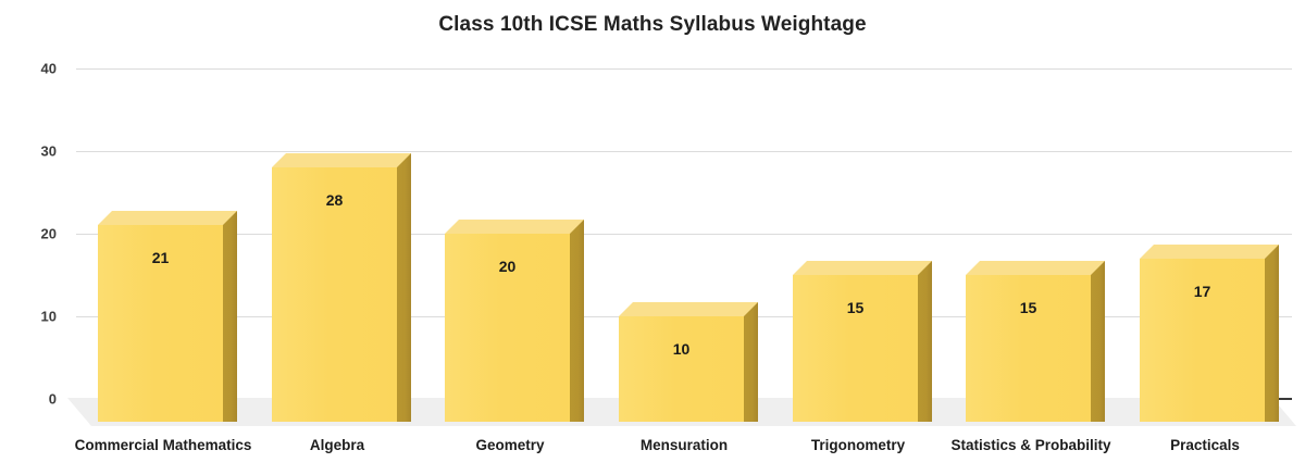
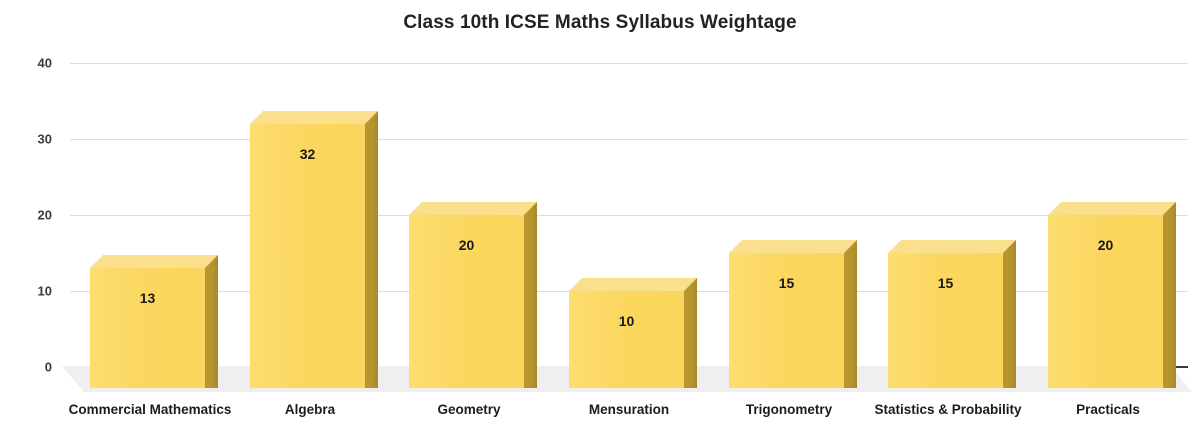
Commercial Mathematics: 21 -> 13
Algebra: 28 -> 32
Practicals: 17 -> 20
